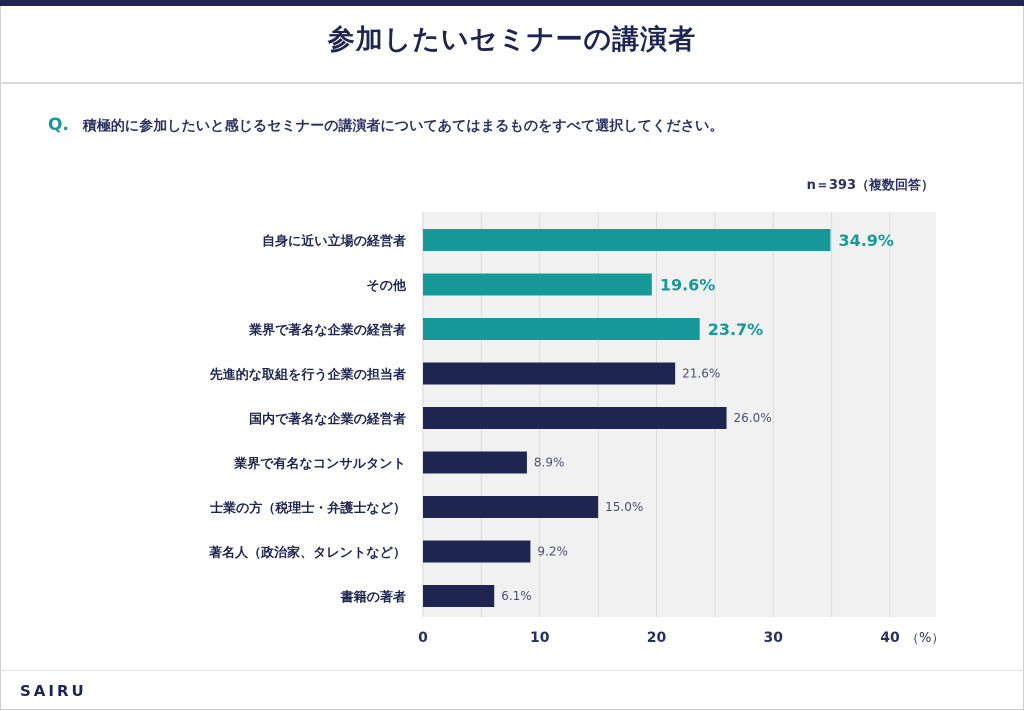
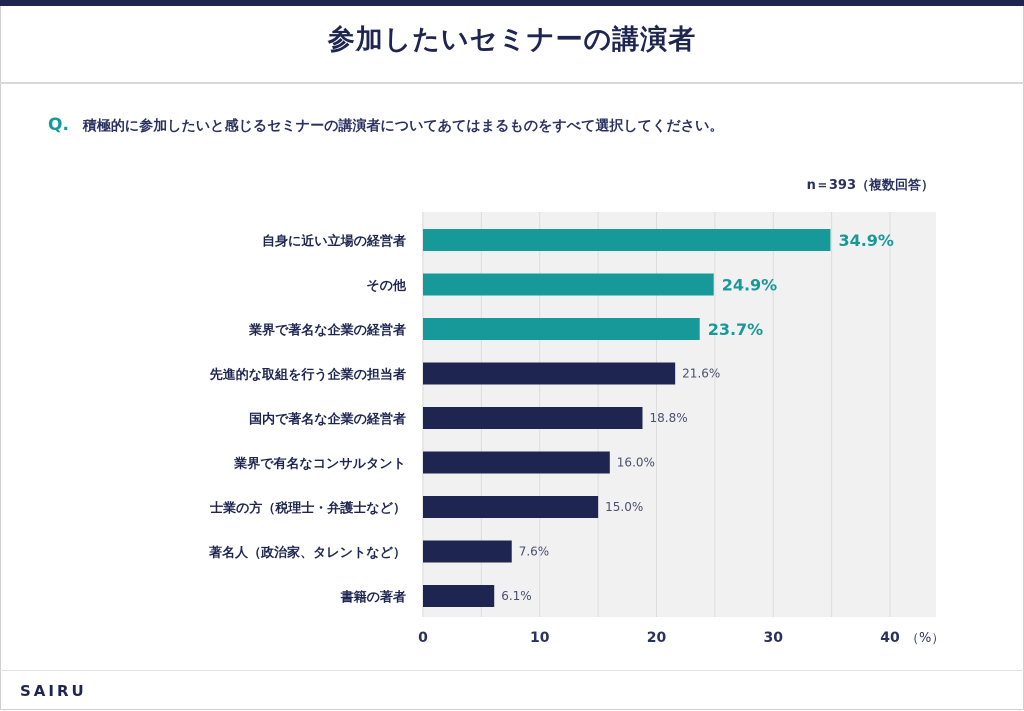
その他: 19.6% -> 24.9%
国内で著名な企業の経営者: 26.0% -> 18.8%
業界で有名なコンサルタント: 8.9% -> 16.0%
著名人（政治家、タレントなど）: 9.2% -> 7.6%
